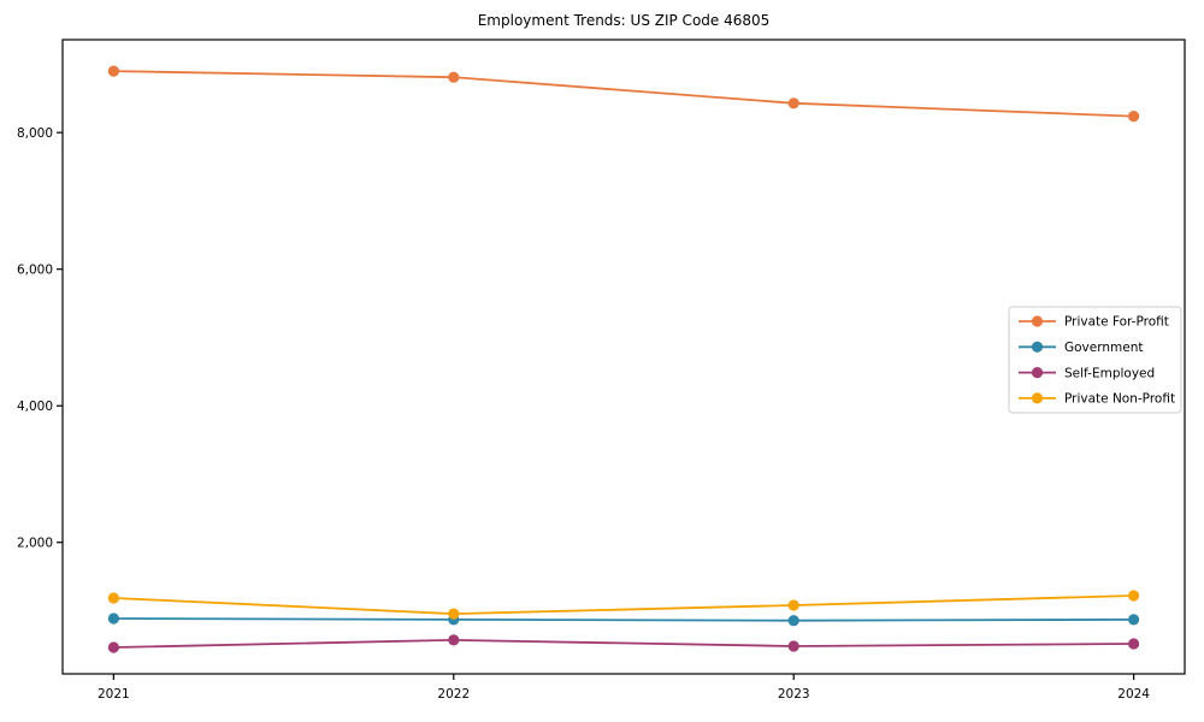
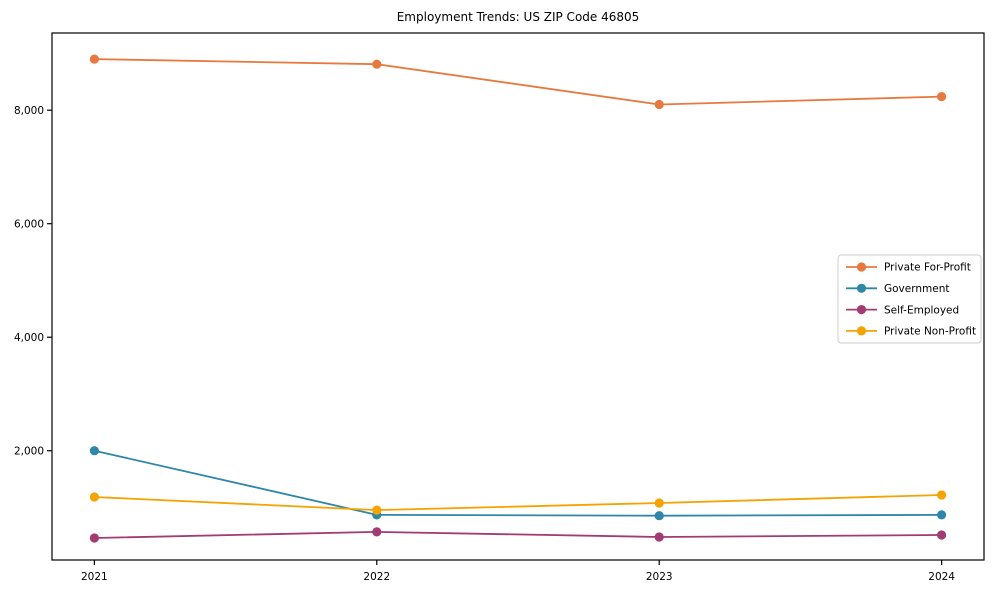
Government/2021: 900 -> 2000
Private For-Profit/2023: 8400 -> 8100
